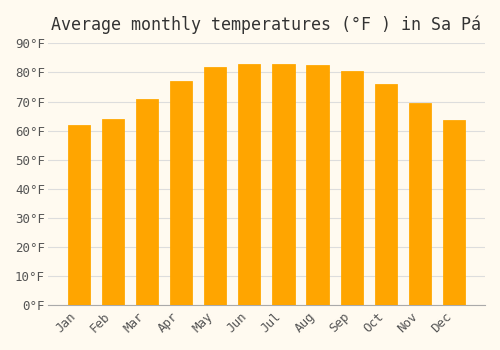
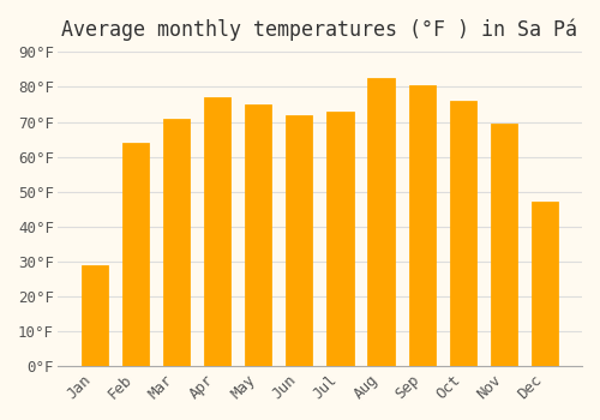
Jan: 62.0°F -> 29.0°F
May: 82.0°F -> 75.0°F
Jun: 83.0°F -> 72.0°F
Jul: 83.0°F -> 73.0°F
Dec: 63.5°F -> 47.0°F
